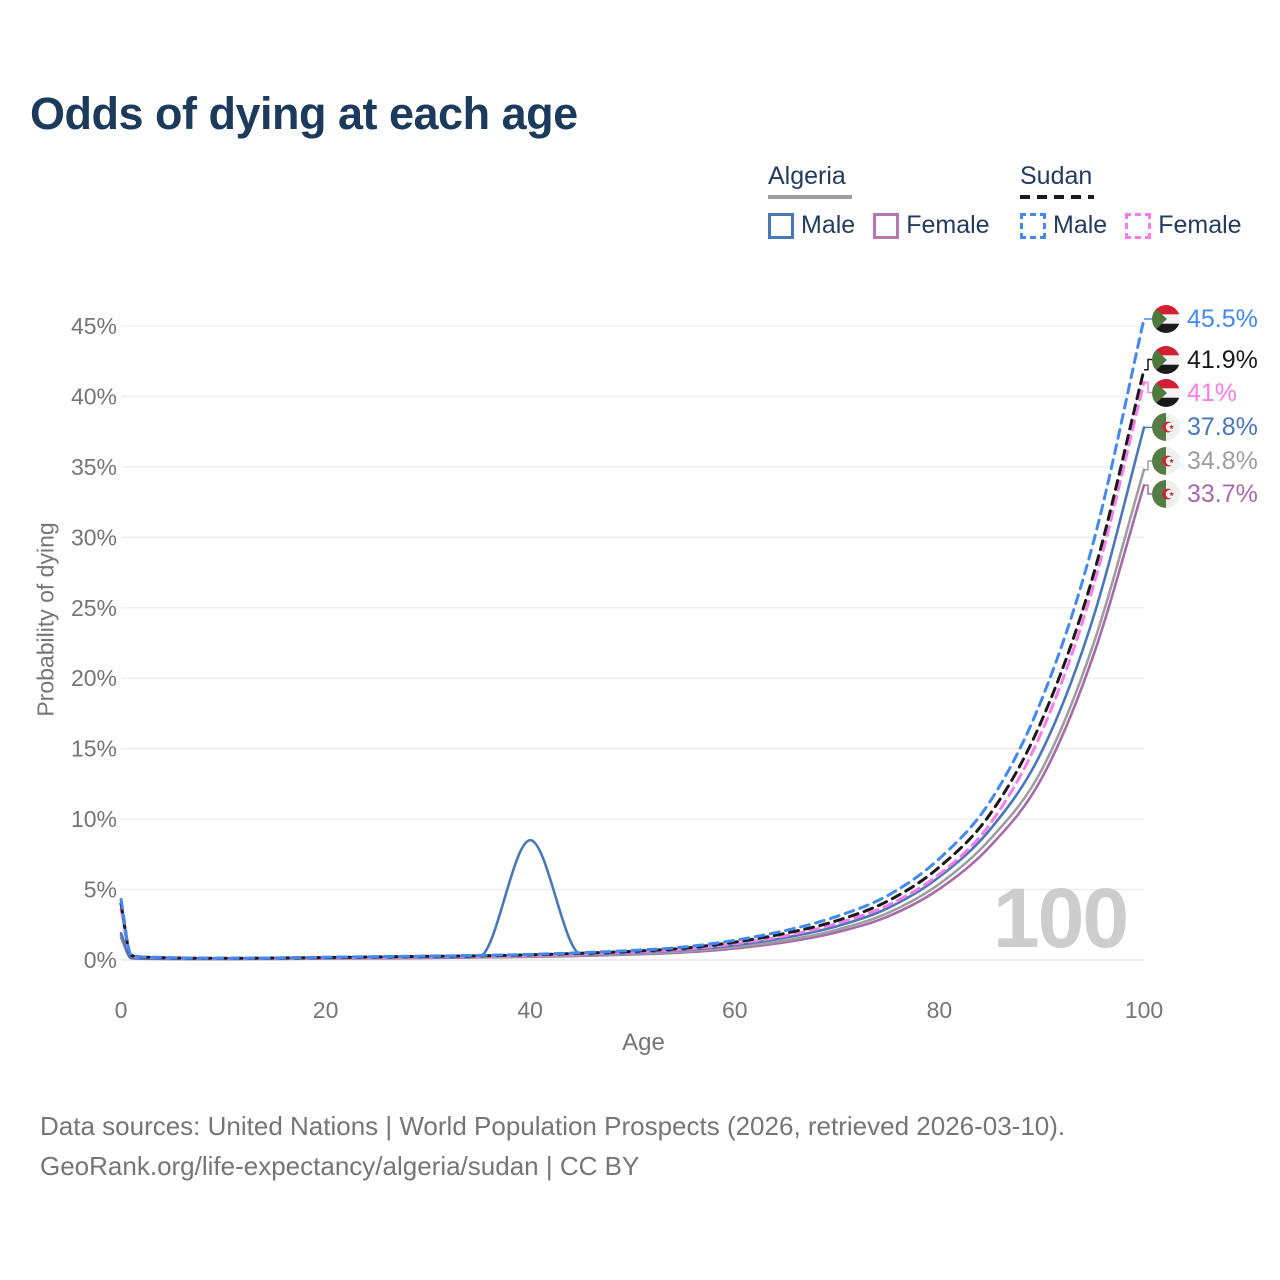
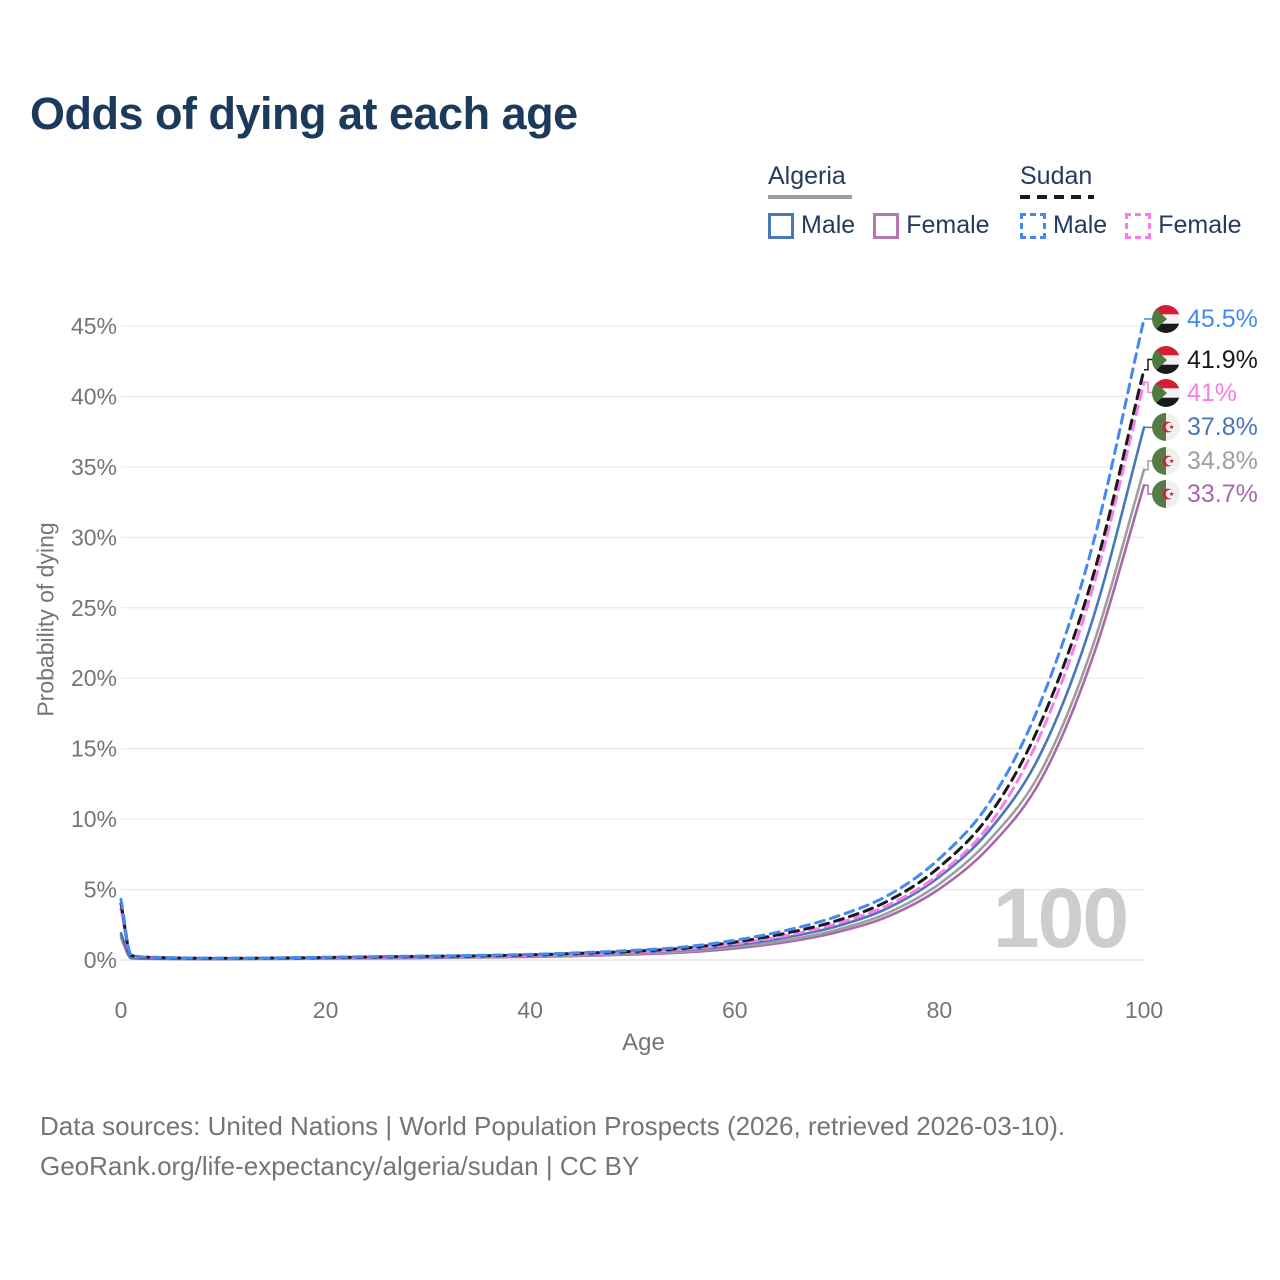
Algeria Male/40: 8.5% -> 0.3%
